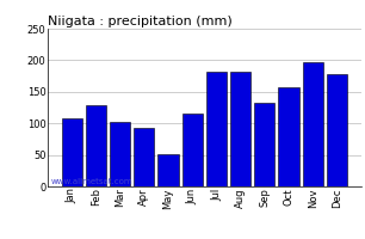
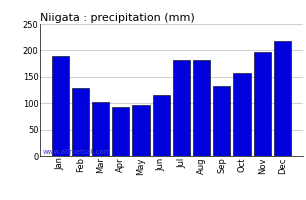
Jan: 108 -> 190
May: 52 -> 97
Dec: 178 -> 217
